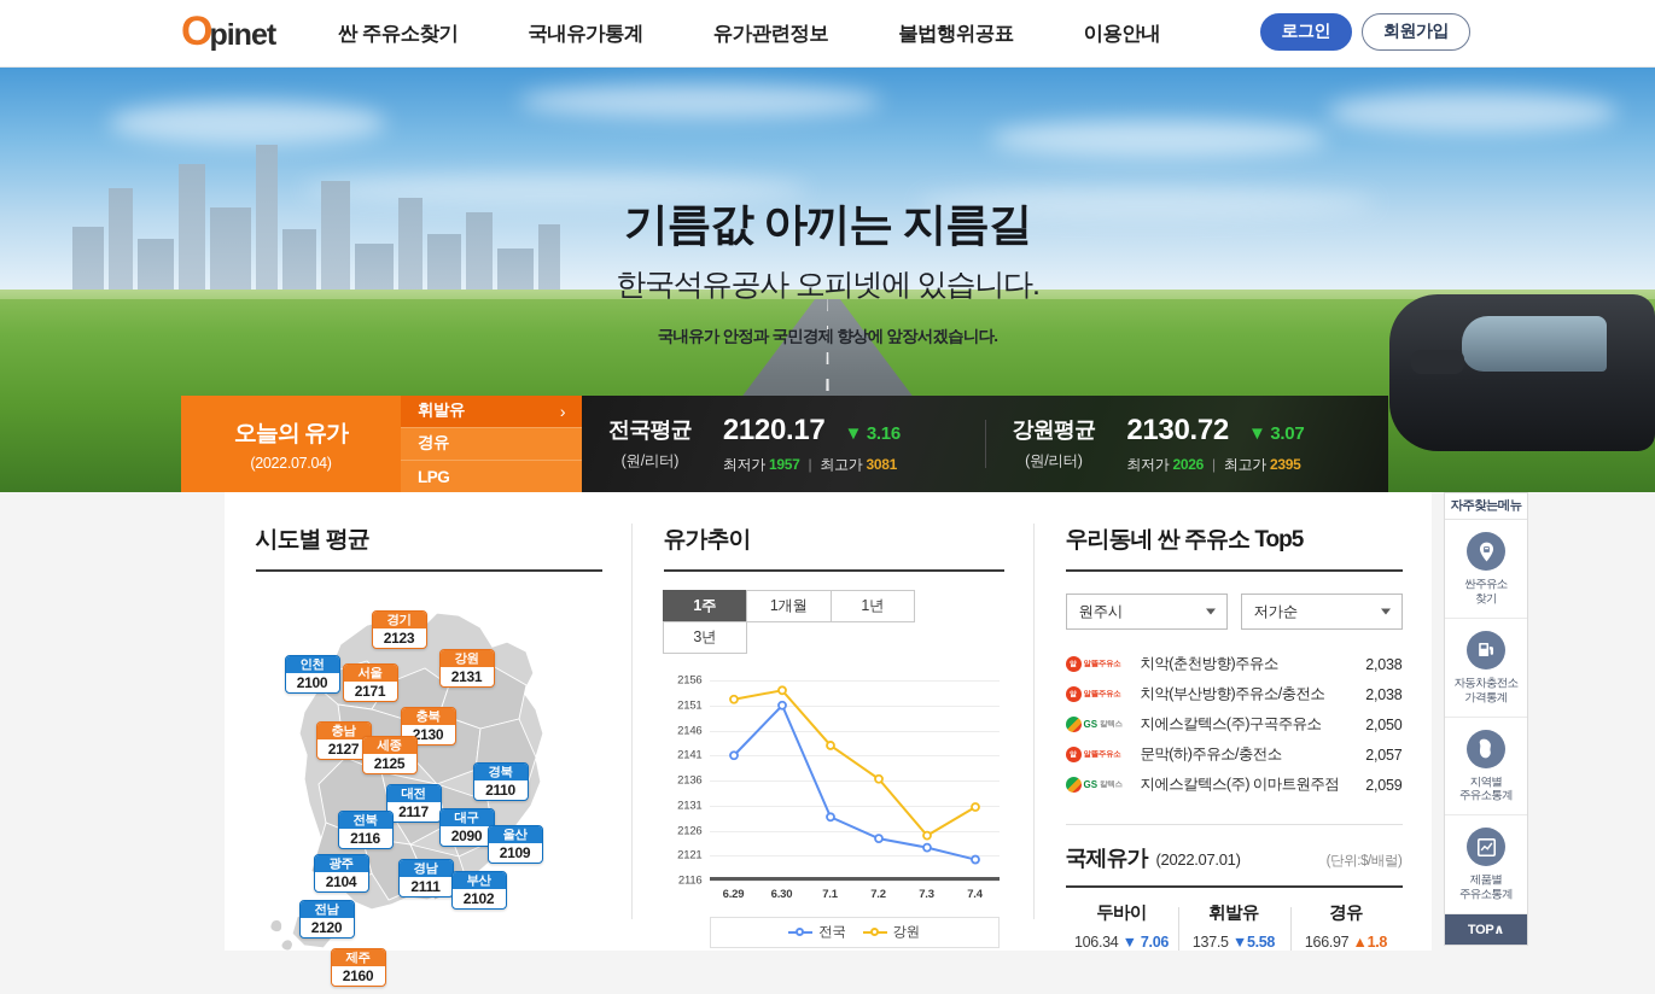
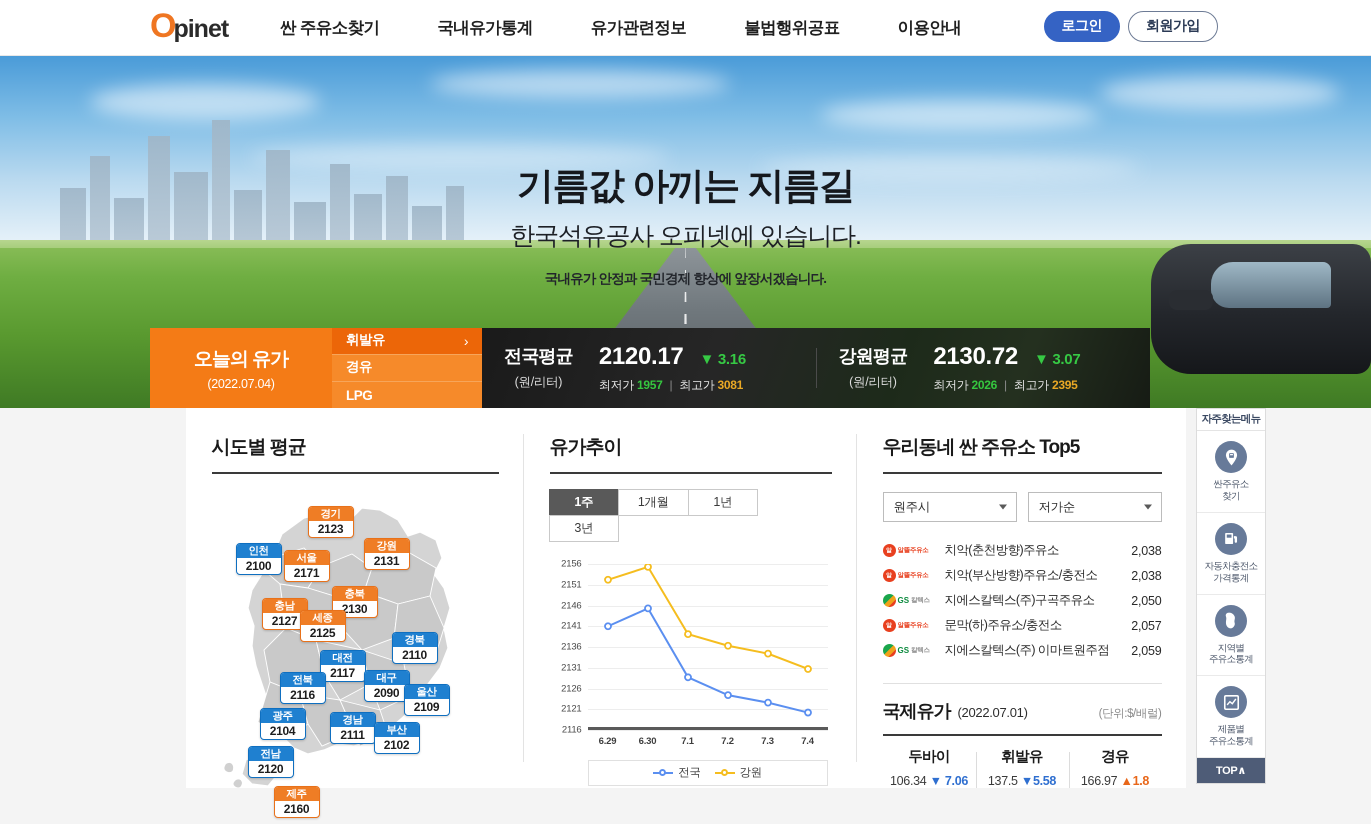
전국/6.30: 2151 -> 2145
강원/6.30: 2154 -> 2155
강원/7.1: 2143 -> 2139
강원/7.3: 2125 -> 2134
